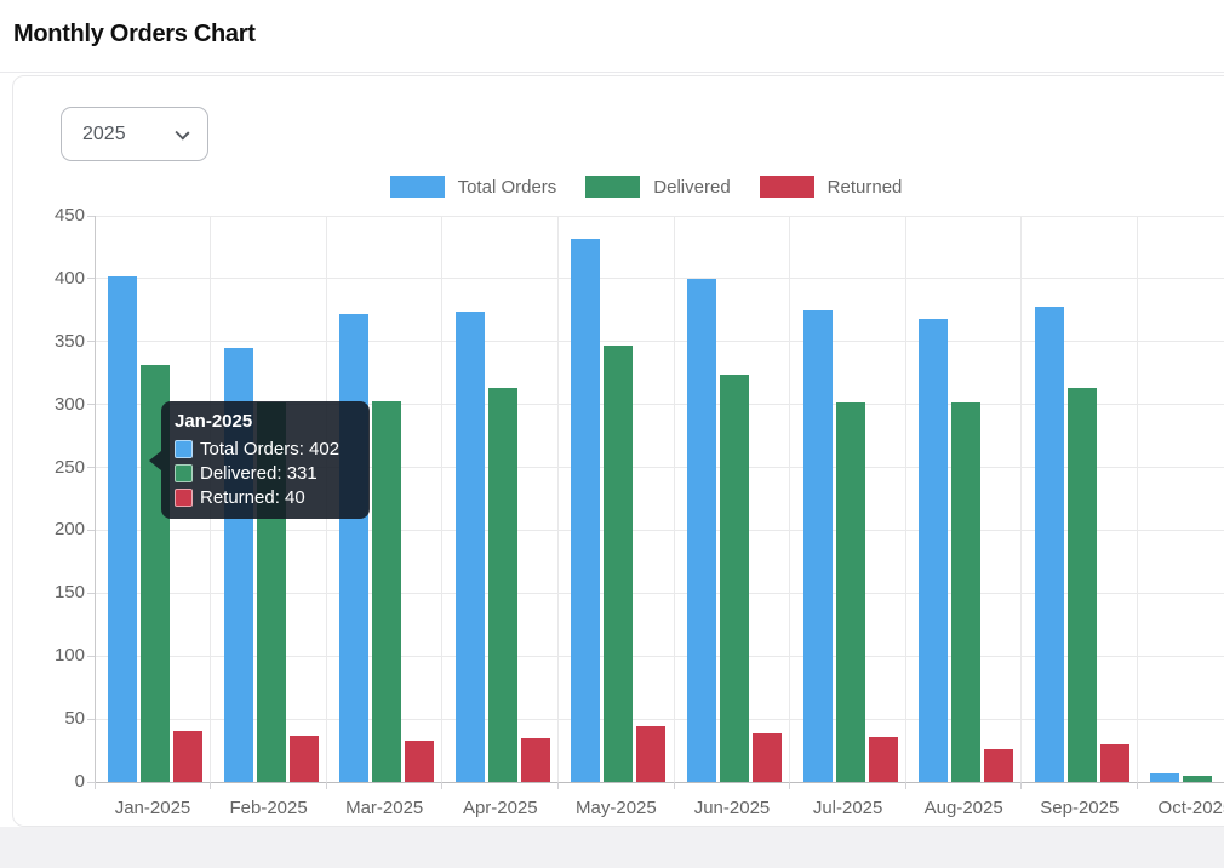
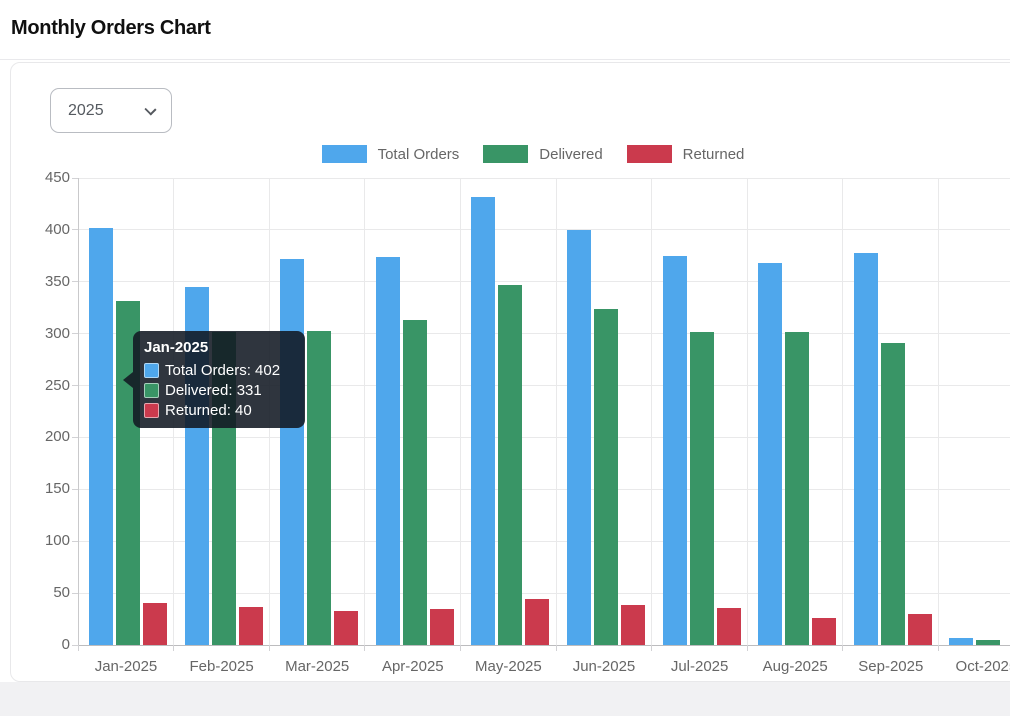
Delivered/Sep-2025: 313 -> 291
